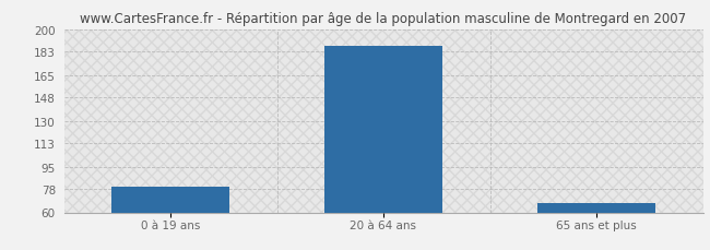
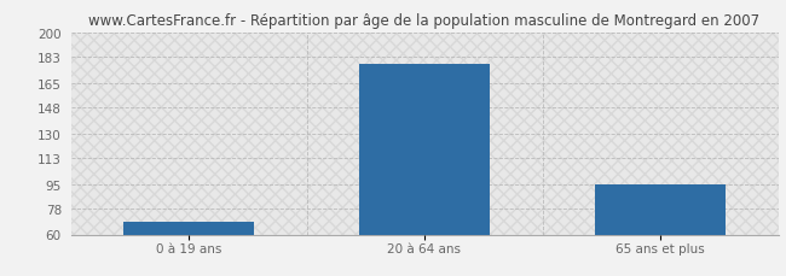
0 à 19 ans: 80 -> 69
20 à 64 ans: 187 -> 178
65 ans et plus: 67 -> 95
